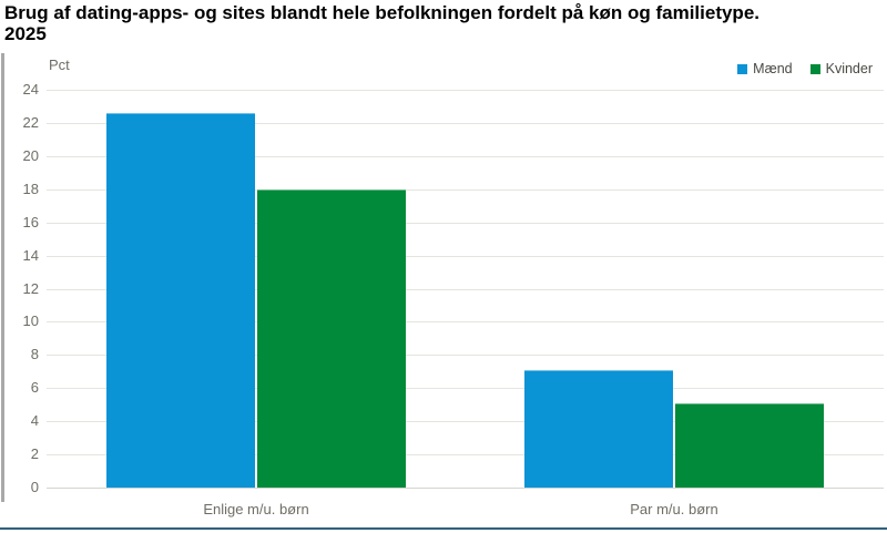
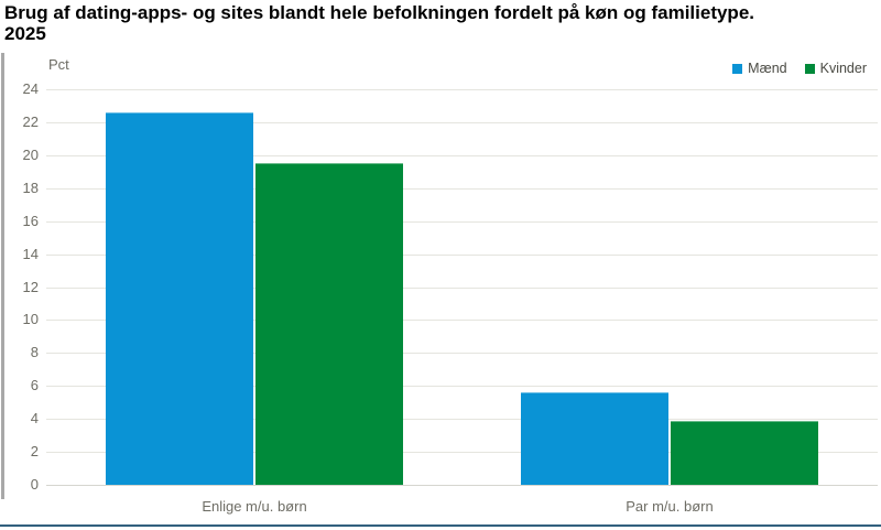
Kvinder/Enlige m/u. børn: 18.0 -> 19.5
Mænd/Par m/u. børn: 7.1 -> 5.6
Kvinder/Par m/u. børn: 5.1 -> 3.9
